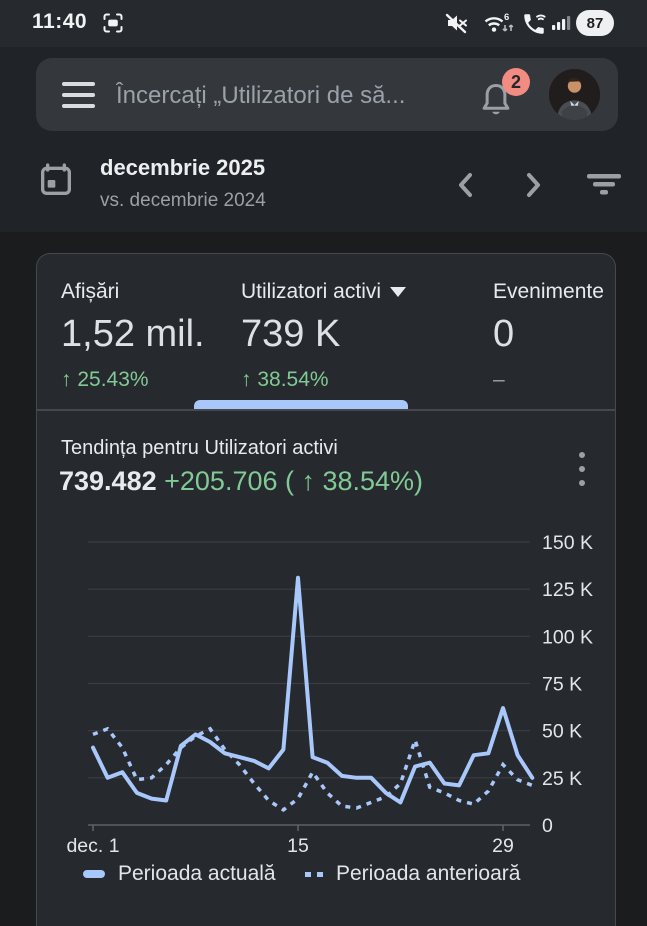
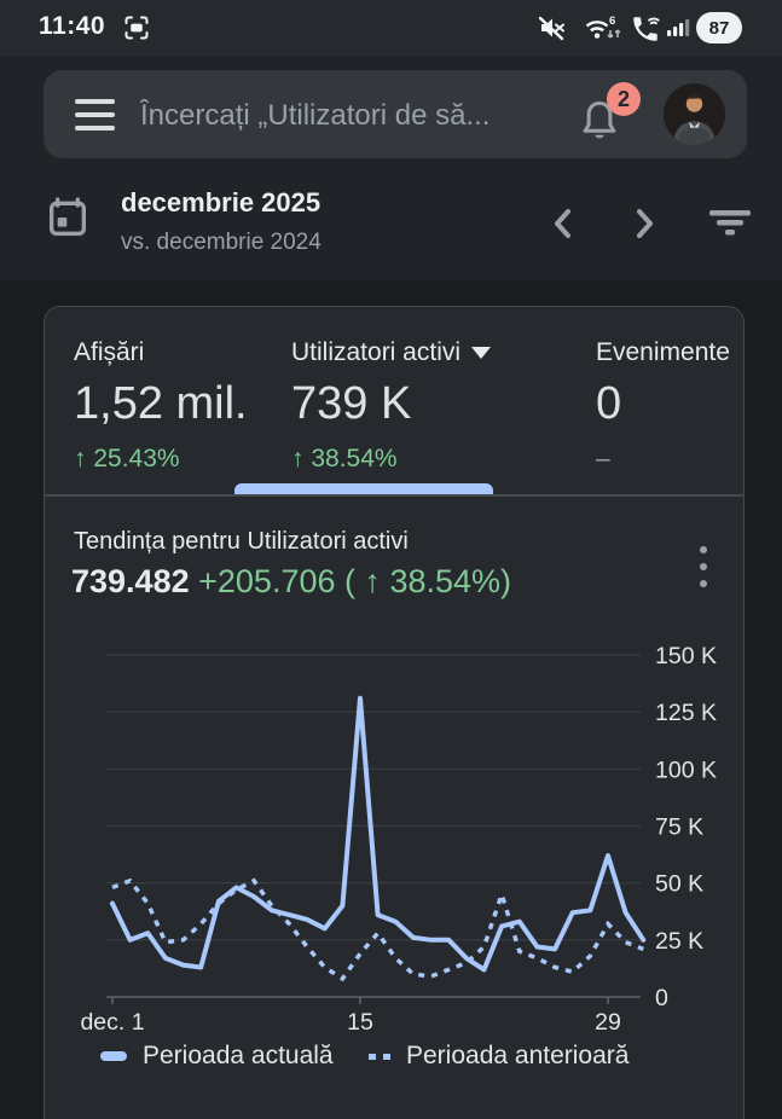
Perioada anterioară/15: 14K -> 19K
